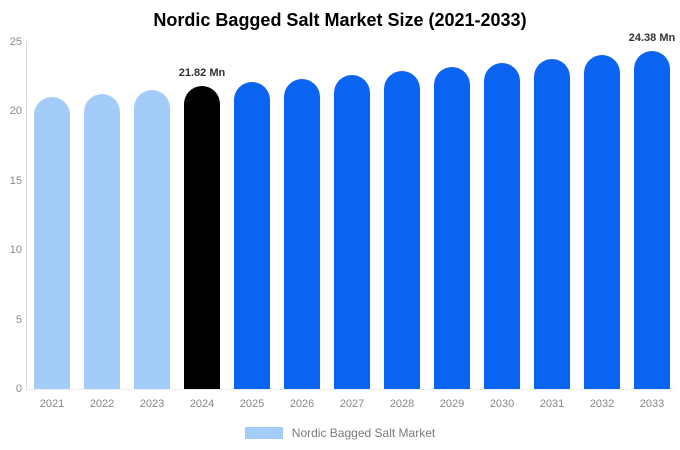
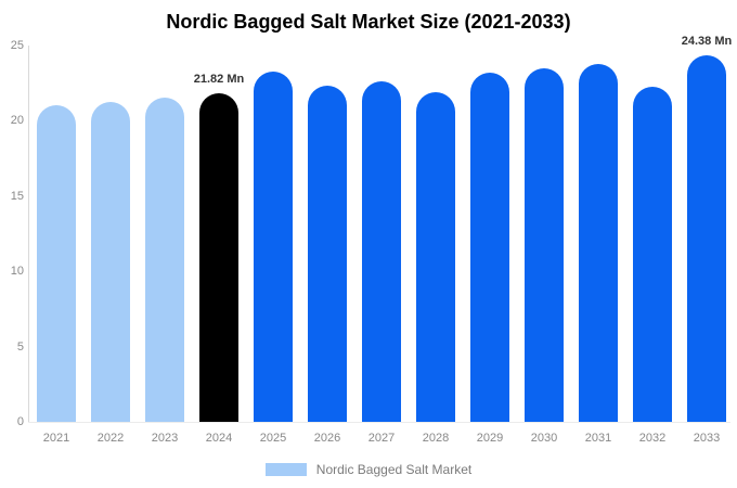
2025: 22.1 -> 23.3
2028: 22.9 -> 21.9
2032: 24.1 -> 22.3
